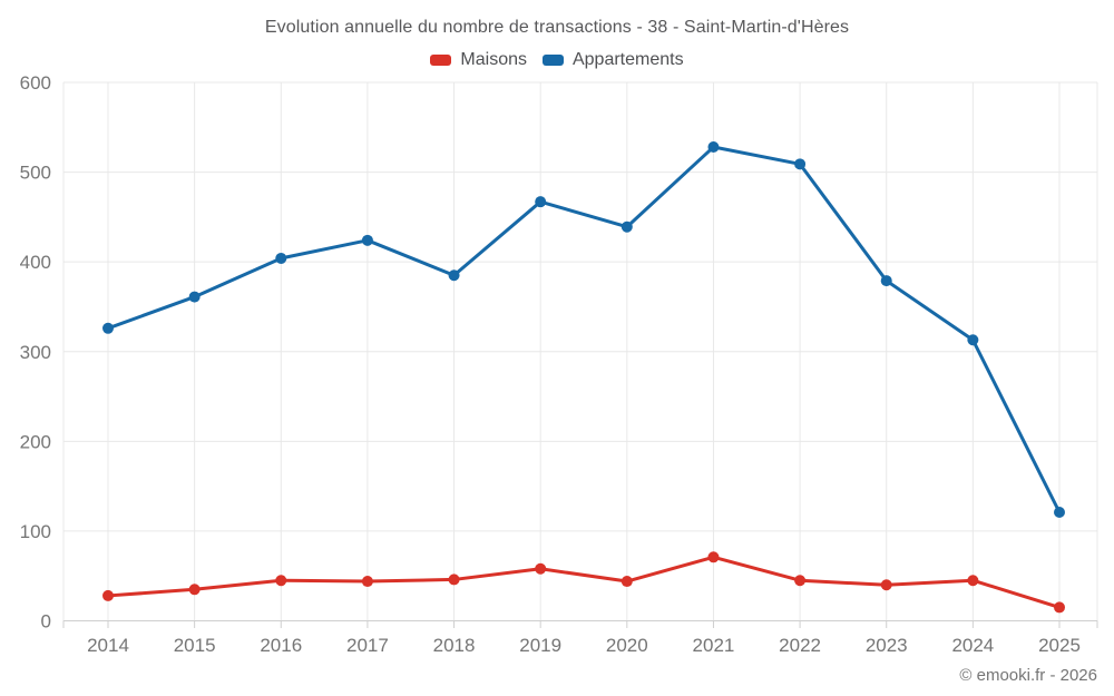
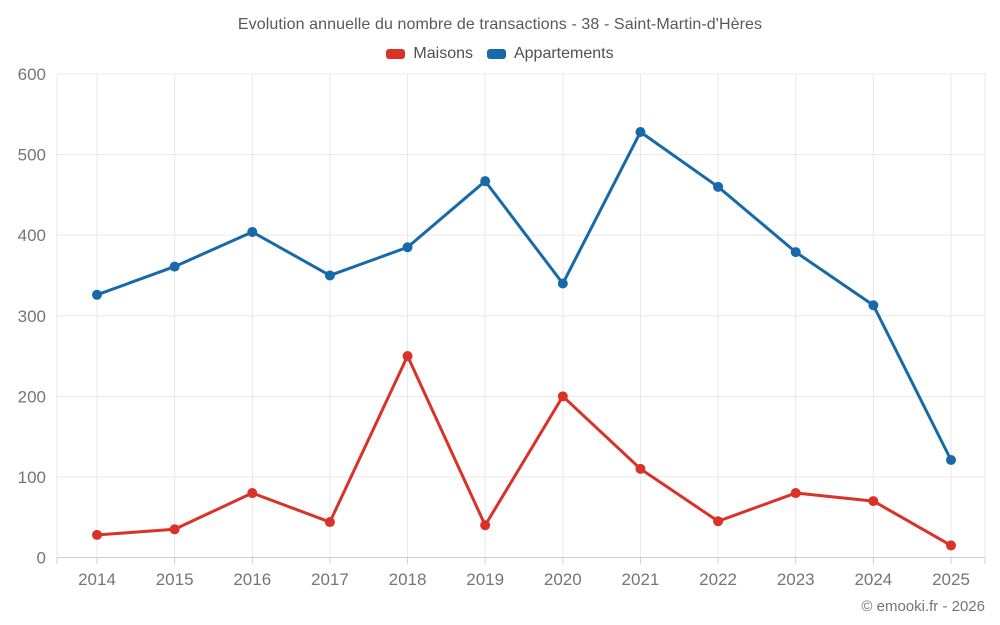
Maisons/2016: 40 -> 80
Appartements/2017: 420 -> 350
Maisons/2018: 50 -> 250
Maisons/2019: 60 -> 40
Maisons/2020: 40 -> 200
Appartements/2020: 440 -> 340
Maisons/2021: 70 -> 110
Appartements/2022: 510 -> 460
Maisons/2023: 40 -> 80
Maisons/2024: 40 -> 70
